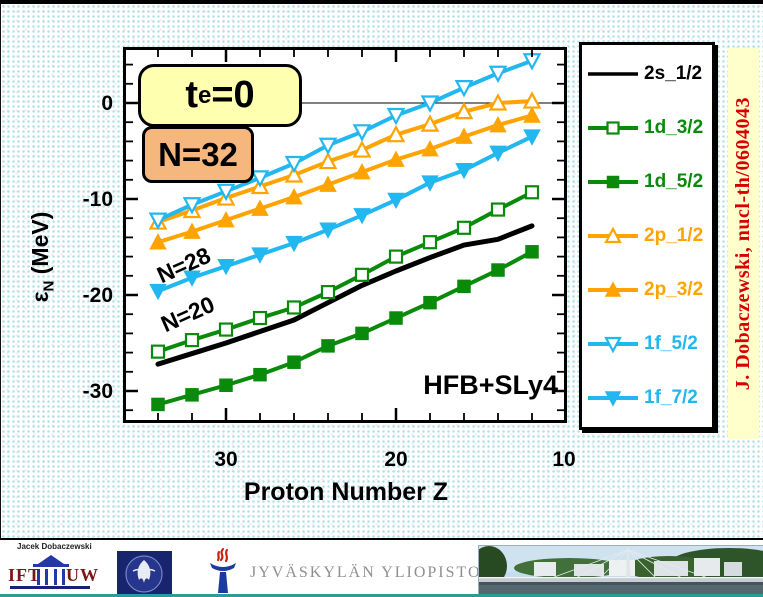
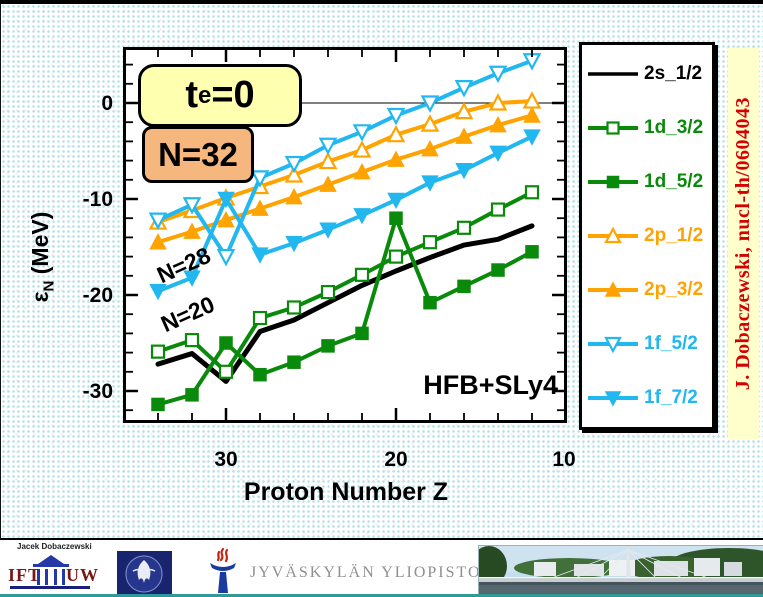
2s_1/2/30: -25 -> -29
1d_3/2/30: -24 -> -28
1d_5/2/30: -29 -> -25
1f_5/2/30: -9 -> -16
1f_7/2/30: -17 -> -10
1d_5/2/20: -22 -> -12
